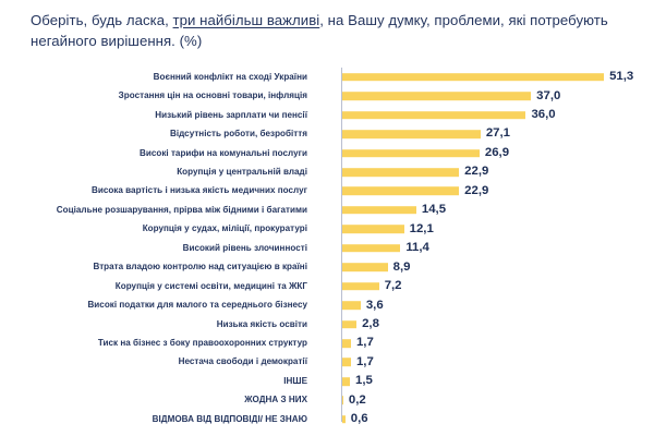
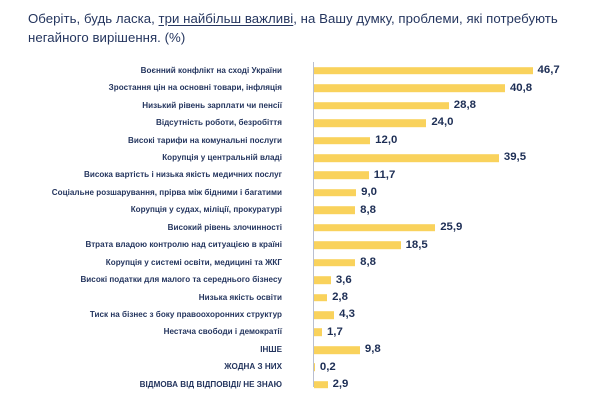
Воєнний конфлікт на сході України: 51,3 -> 46,7
Зростання цін на основні товари, інфляція: 37,0 -> 40,8
Низький рівень зарплати чи пенсії: 36,0 -> 28,8
Відсутність роботи, безробіття: 27,1 -> 24,0
Високі тарифи на комунальні послуги: 26,9 -> 12,0
Корупція у центральній владі: 22,9 -> 39,5
Висока вартість і низька якість медичних послуг: 22,9 -> 11,7
Соціальне розшарування, прірва між бідними і багатими: 14,5 -> 9,0
Корупція у судах, міліції, прокуратурі: 12,1 -> 8,8
Високий рівень злочинності: 11,4 -> 25,9
Втрата владою контролю над ситуацією в країні: 8,9 -> 18,5
Корупція у системі освіти, медицині та ЖКГ: 7,2 -> 8,8
Тиск на бізнес з боку правоохоронних структур: 1,7 -> 4,3
ІНШЕ: 1,5 -> 9,8
ВІДМОВА ВІД ВІДПОВІДІ/ НЕ ЗНАЮ: 0,6 -> 2,9
